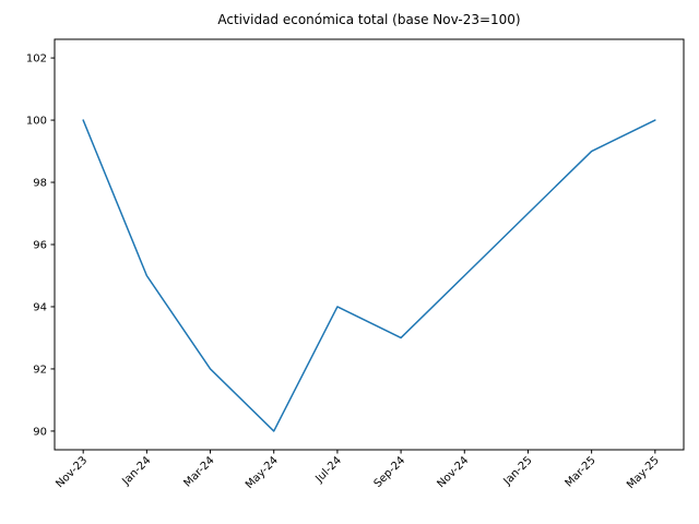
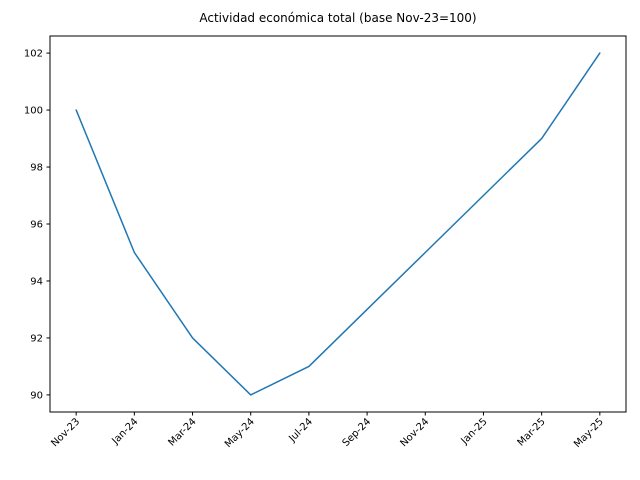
Jul-24: 94 -> 91
May-25: 100 -> 102
